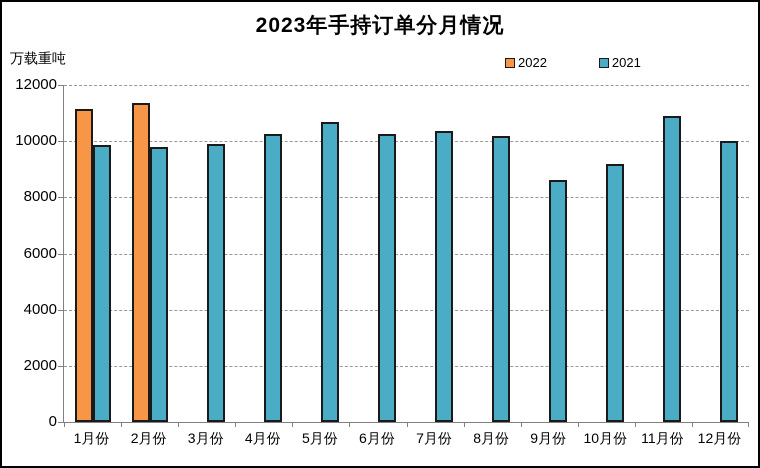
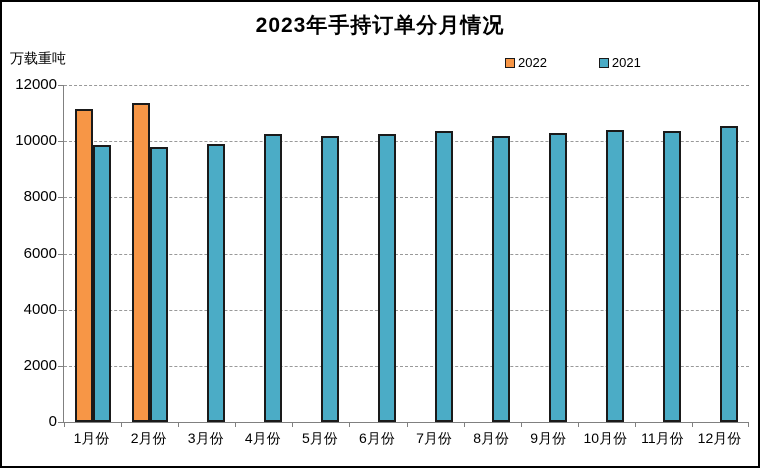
2021/5月份: 10700 -> 10200
2021/9月份: 8600 -> 10300
2021/10月份: 9200 -> 10400
2021/11月份: 10900 -> 10400
2021/12月份: 10000 -> 10600
